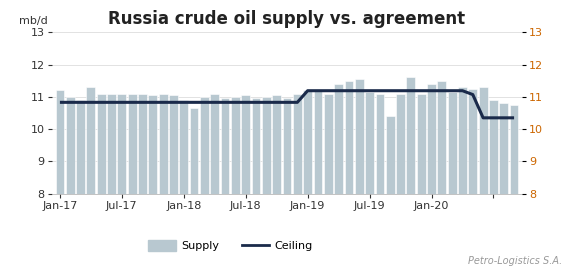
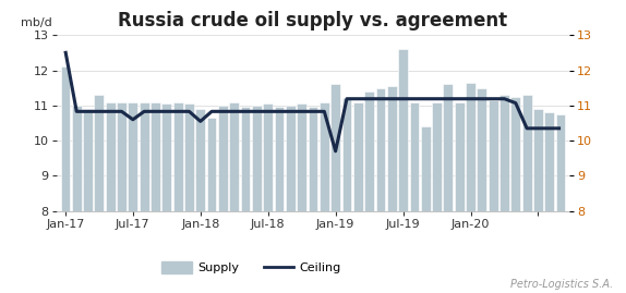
Supply/Jan-17: 11.20 -> 12.10
Ceiling/Jan-17: 10.83 -> 12.55
Ceiling/Jul-17: 10.83 -> 10.60
Ceiling/Jan-18: 10.83 -> 10.55
Supply/Jan-19: 11.20 -> 11.60
Ceiling/Jan-19: 11.19 -> 9.70
Supply/Jul-19: 11.15 -> 12.60
Supply/Jan-20: 11.40 -> 11.65
